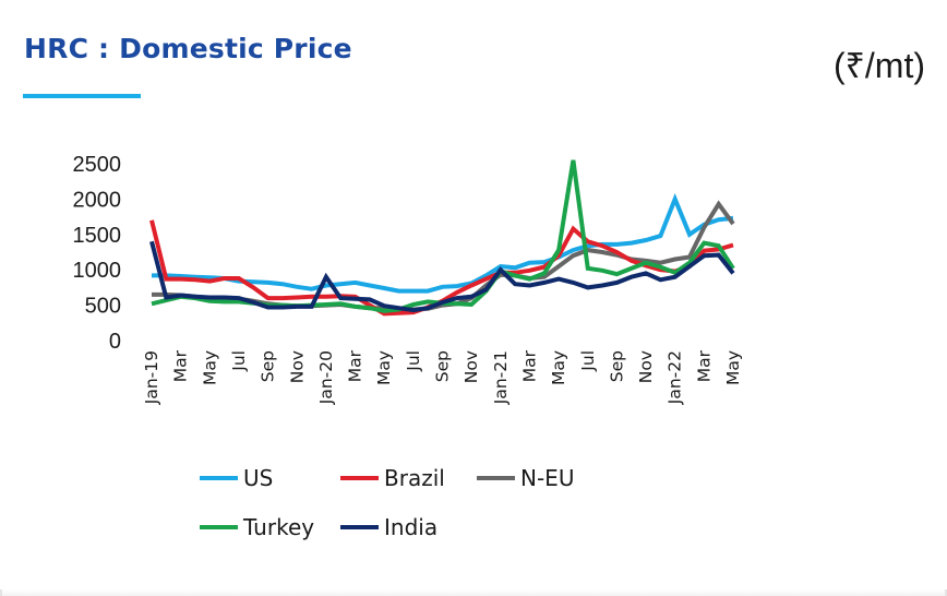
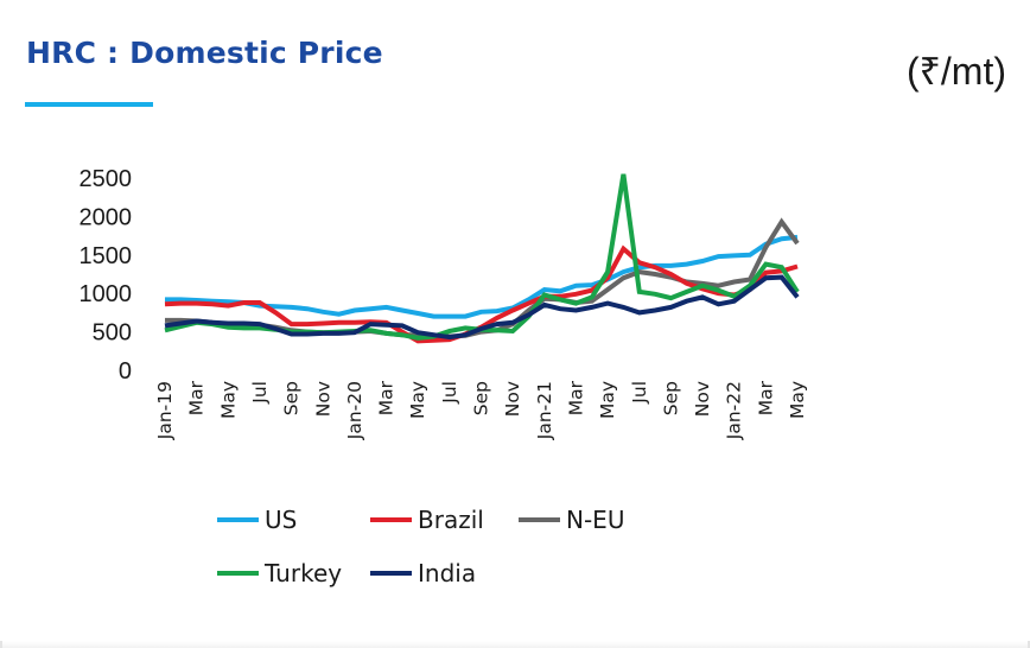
Brazil/Jan-19: 1700 -> 900
India/Jan-19: 1400 -> 600
India/Jan-20: 900 -> 500
India/Jan-21: 1000 -> 800
US/Jan-22: 2000 -> 1500
